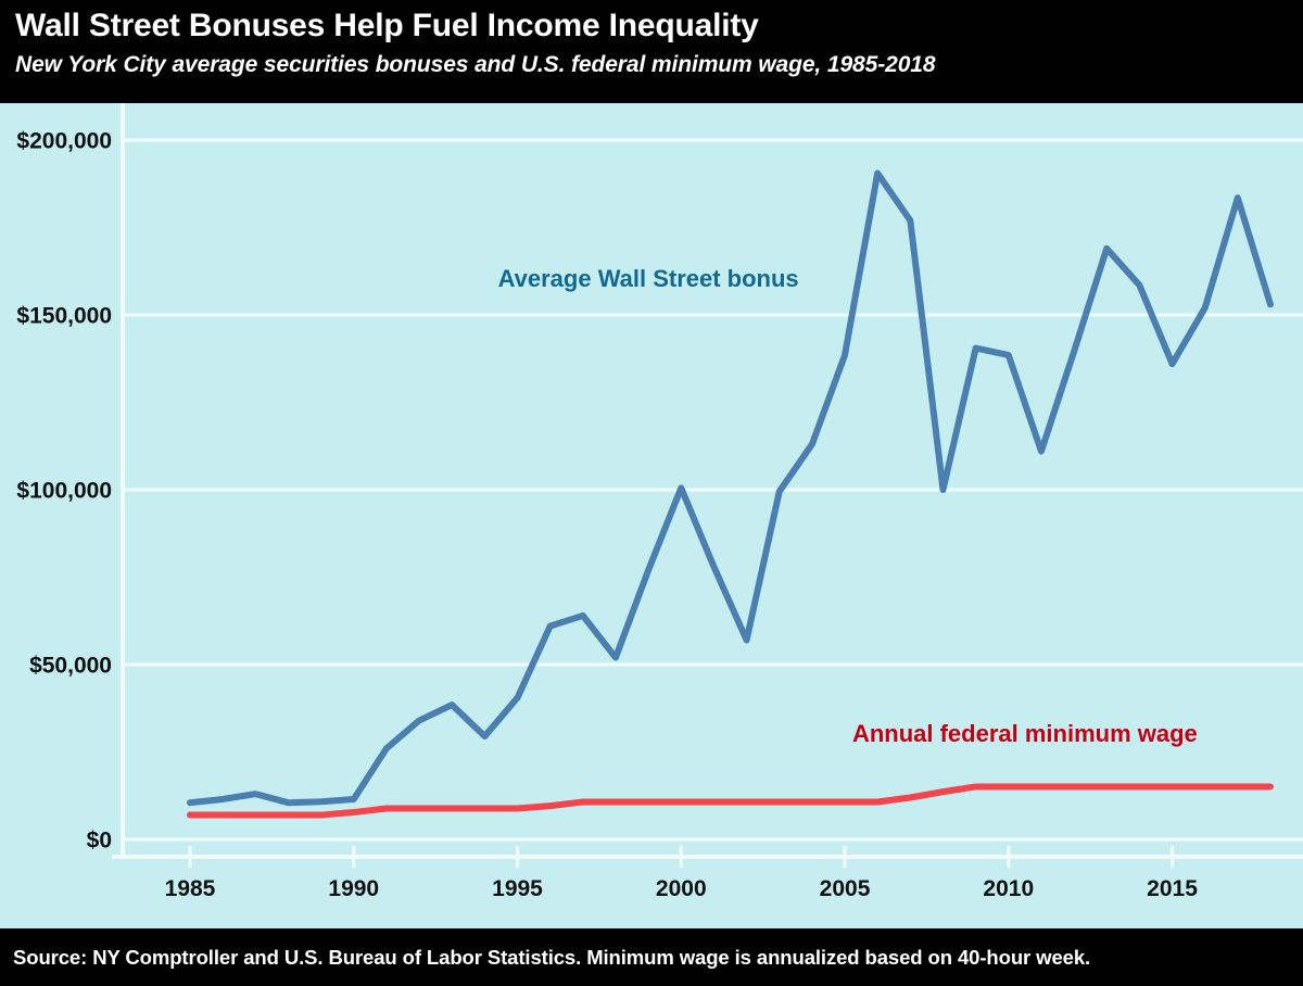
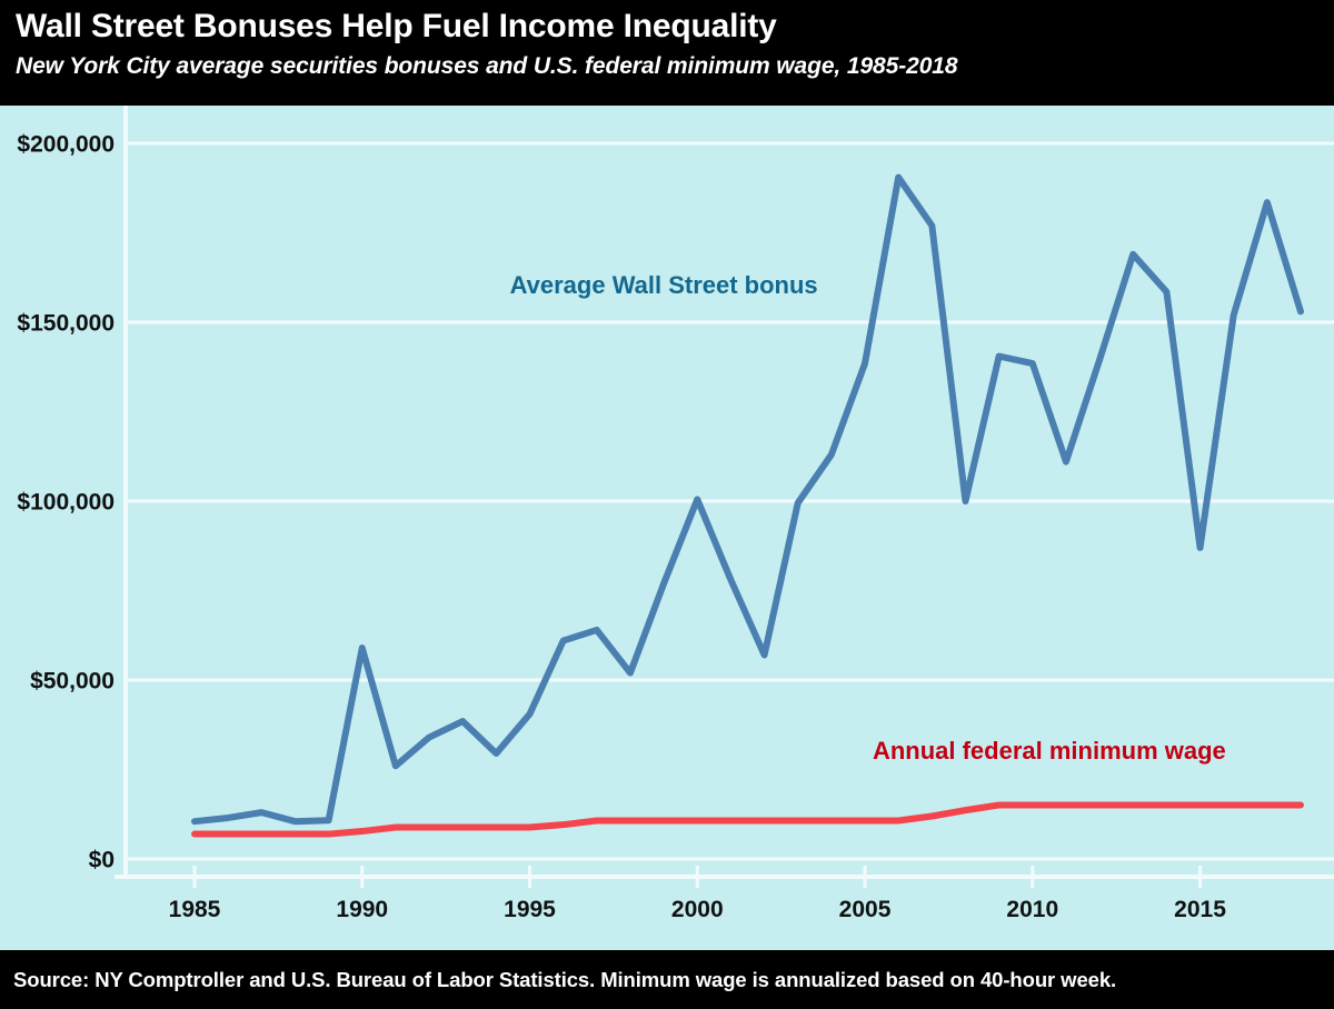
Average Wall Street bonus/1990: $12000 -> $59000
Average Wall Street bonus/2015: $136000 -> $87000
